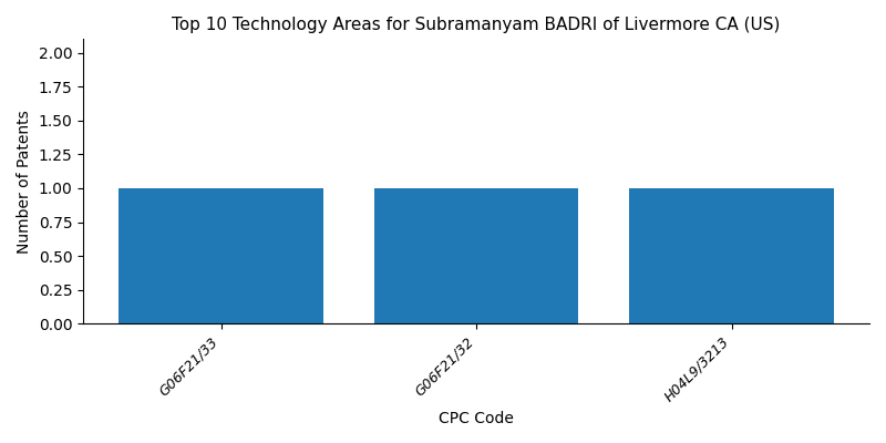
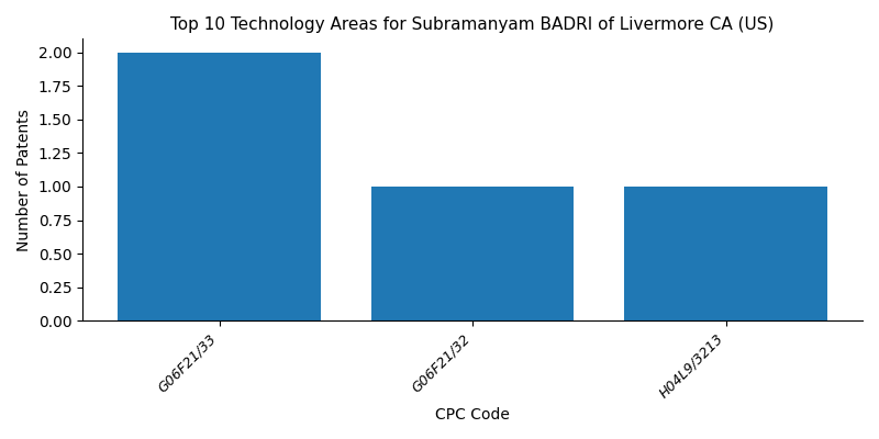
G06F21/33: 1 -> 2
